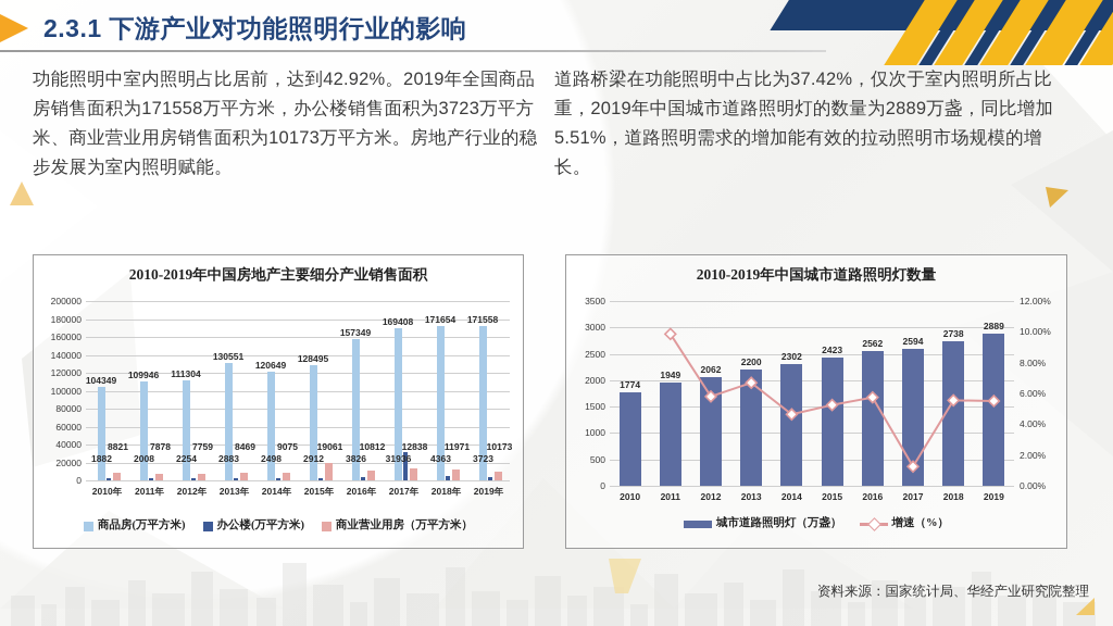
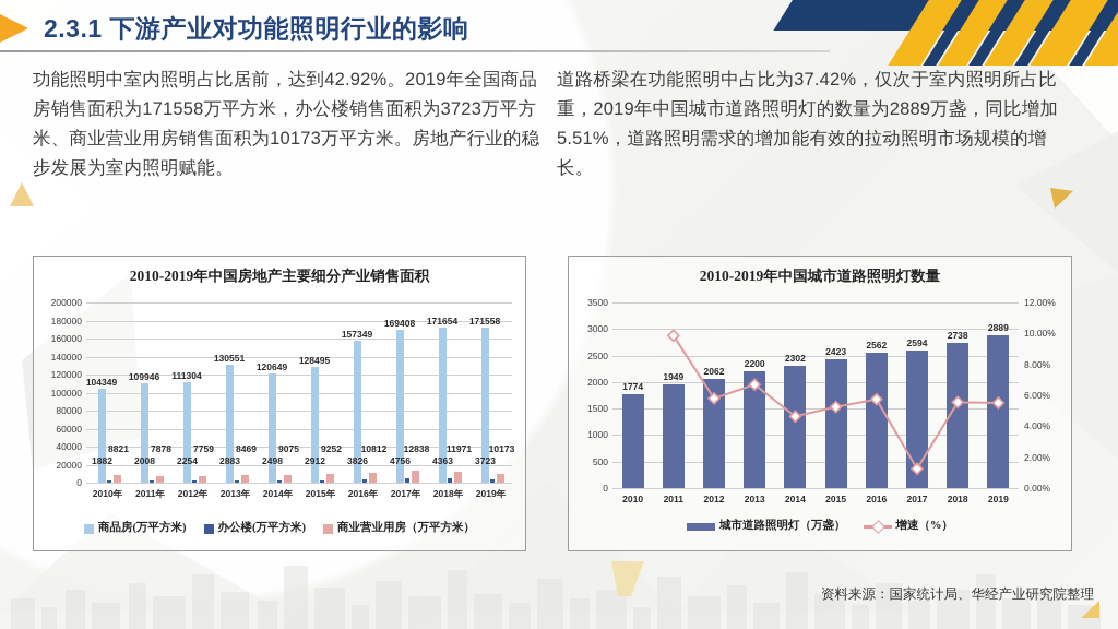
2010-2019年中国房地产主要细分产业销售面积/商业营业用房（万平方米）/2015年: 19061 -> 9252
2010-2019年中国房地产主要细分产业销售面积/办公楼(万平方米)/2017年: 31936 -> 4756
